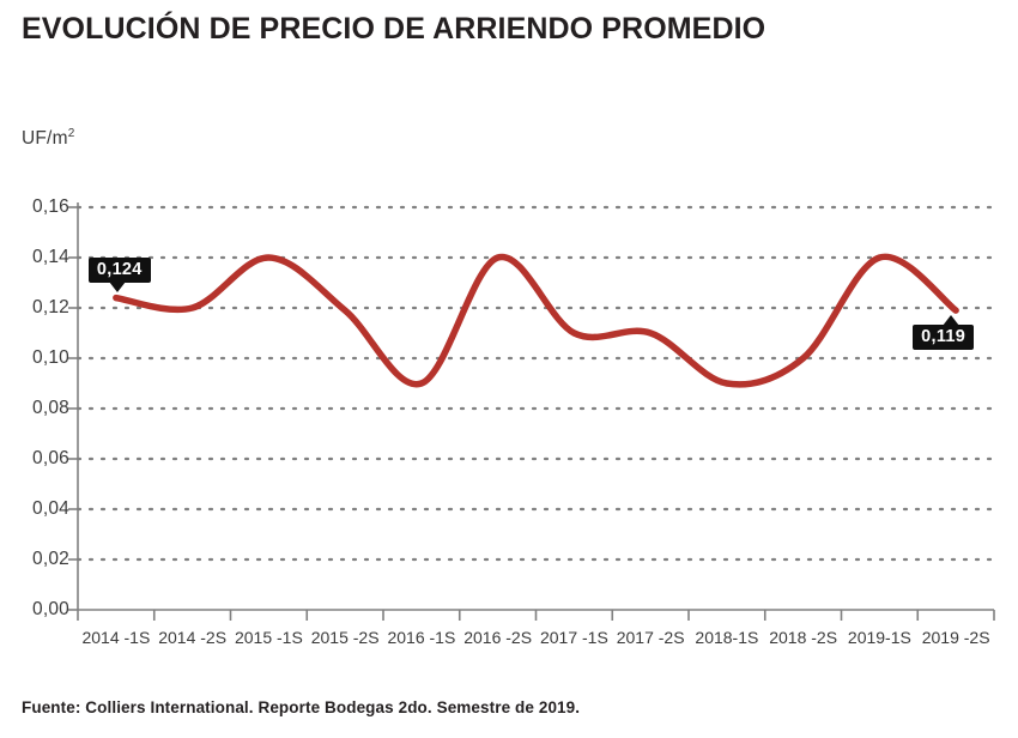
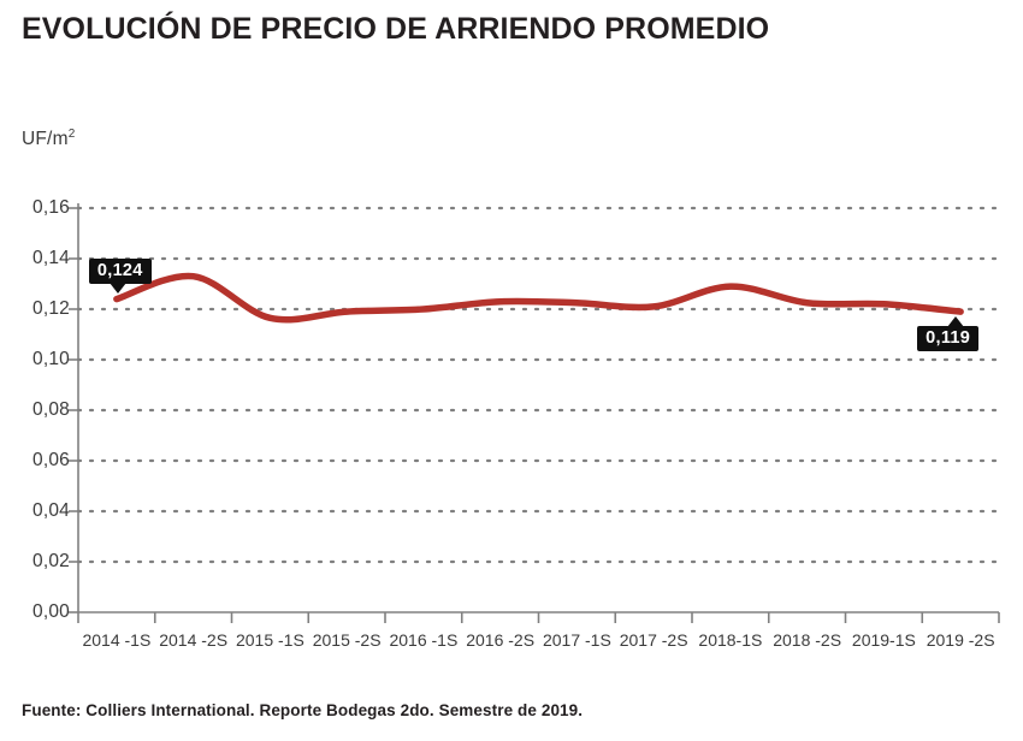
2014 -2S: 0,12 -> 0,13
2015 -1S: 0,14 -> 0,12
2016 -1S: 0,09 -> 0,12
2016 -2S: 0,14 -> 0,12
2017 -1S: 0,11 -> 0,12
2017 -2S: 0,11 -> 0,12
2018-1S: 0,09 -> 0,13
2018 -2S: 0,10 -> 0,12
2019-1S: 0,14 -> 0,12
